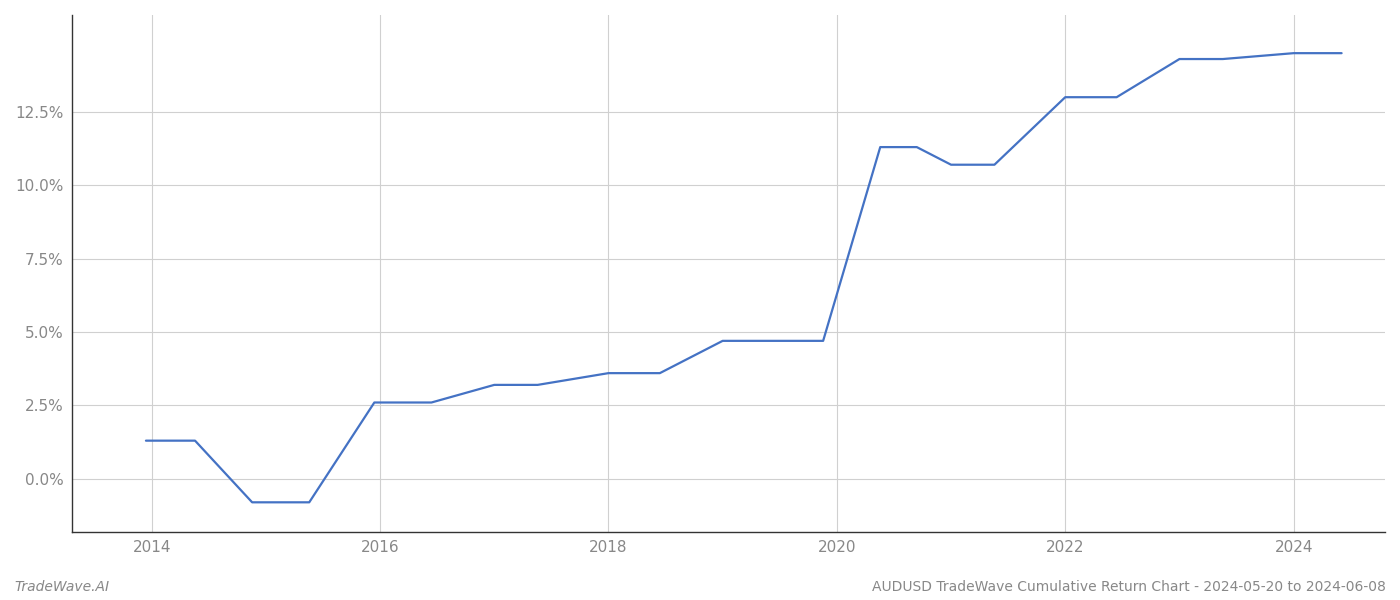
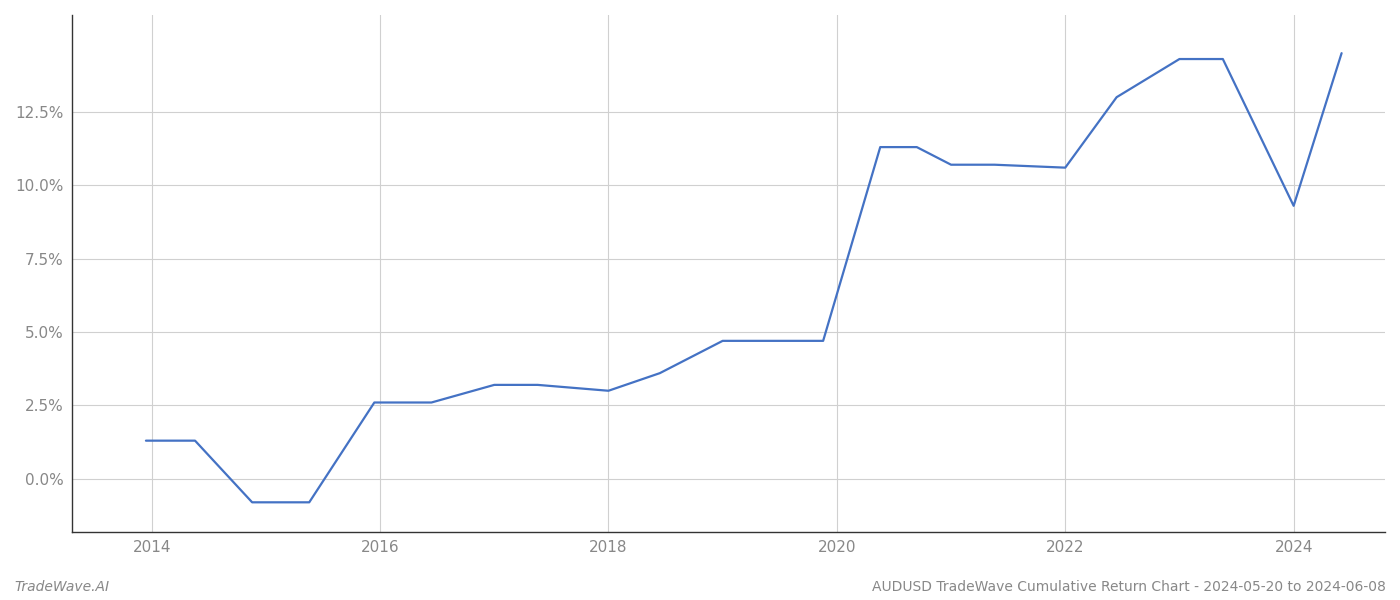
2018: 3.6% -> 3.0%
2022: 13.0% -> 10.6%
2024: 14.5% -> 9.3%
